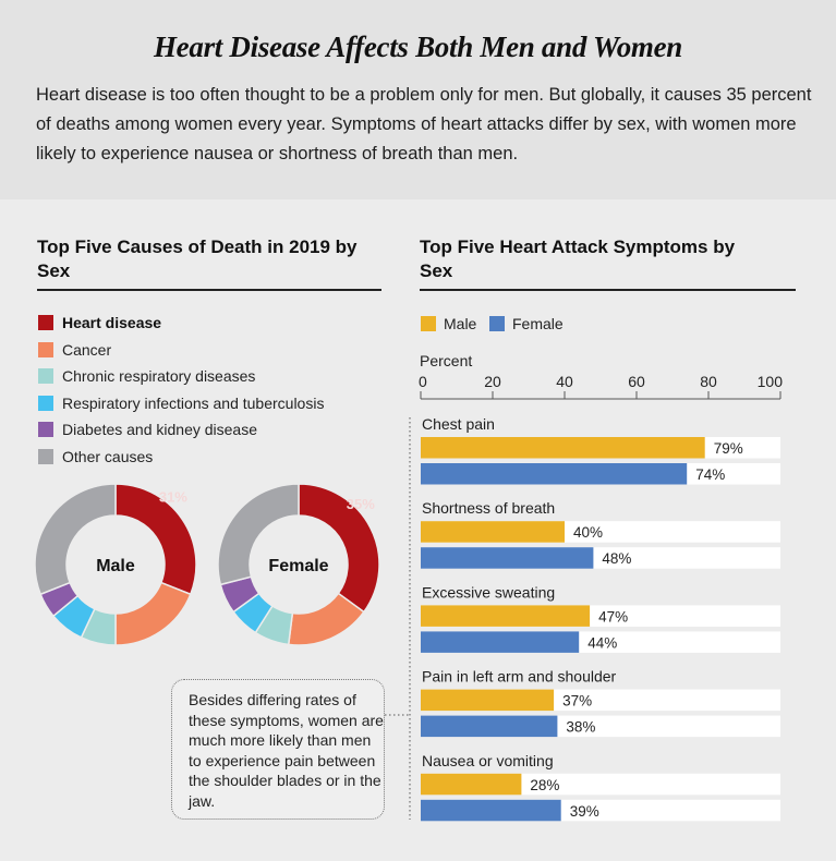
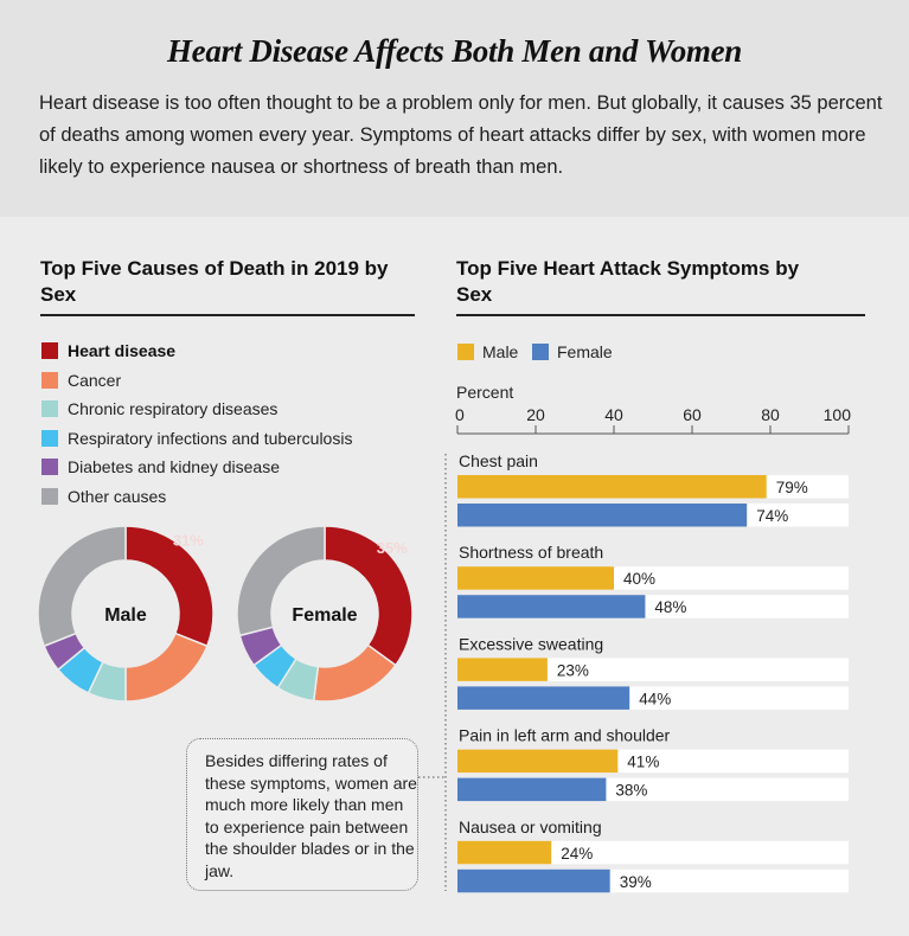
Top Five Heart Attack Symptoms by Sex/Male/Excessive sweating: 47% -> 23%
Top Five Heart Attack Symptoms by Sex/Male/Pain in left arm and shoulder: 37% -> 41%
Top Five Heart Attack Symptoms by Sex/Male/Nausea or vomiting: 28% -> 24%
